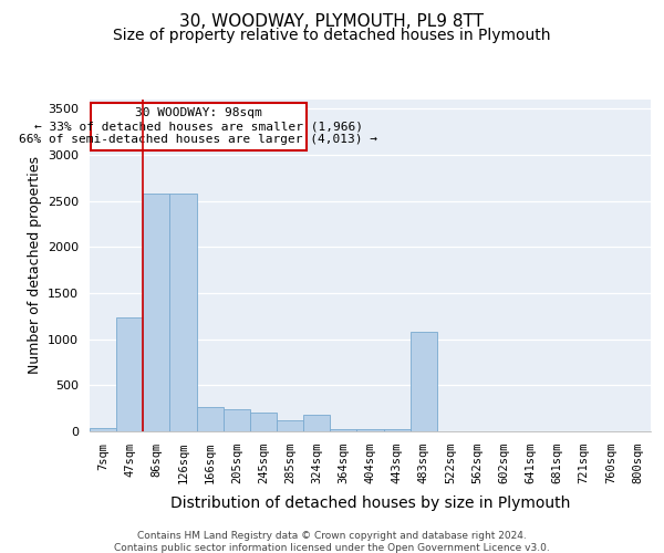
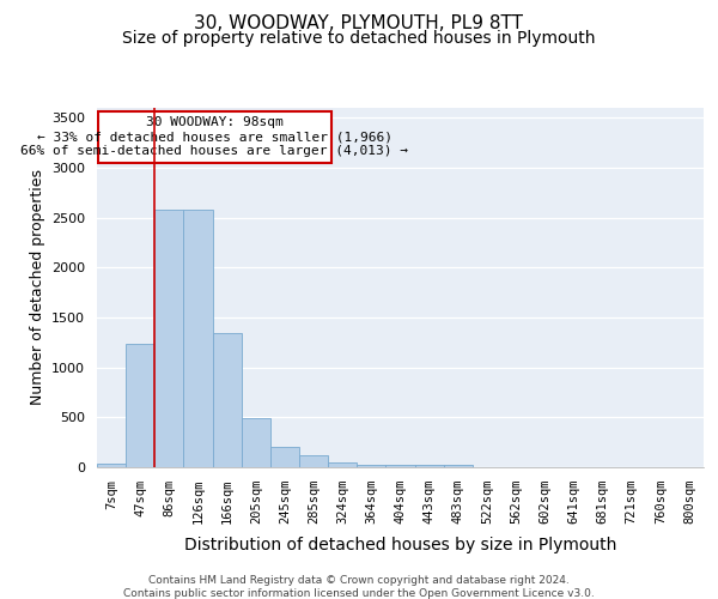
166sqm: 260 -> 1340
205sqm: 240 -> 490
324sqm: 180 -> 50
483sqm: 1080 -> 20
